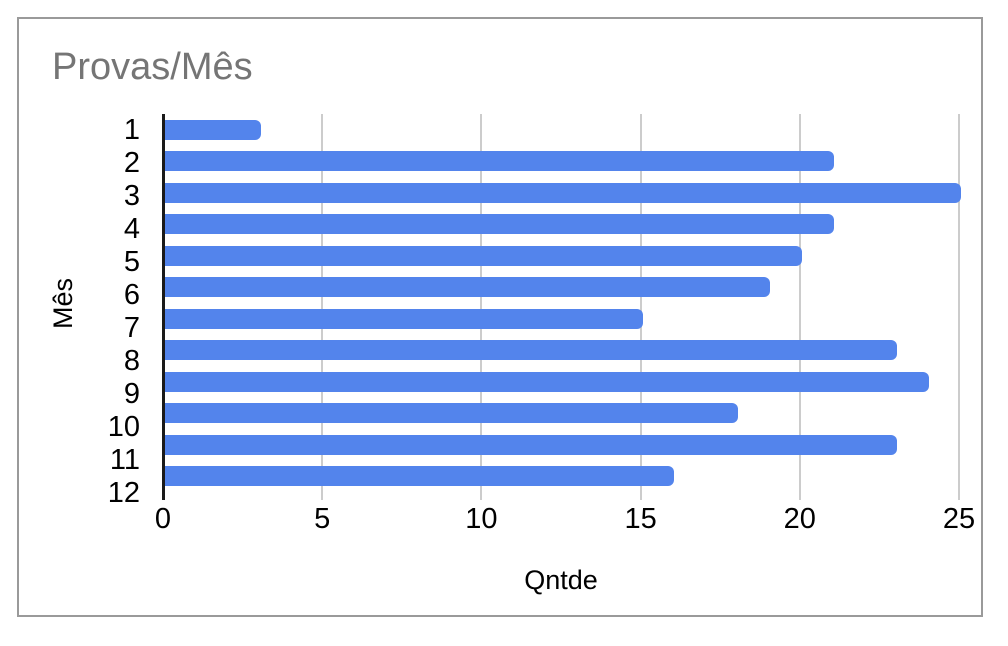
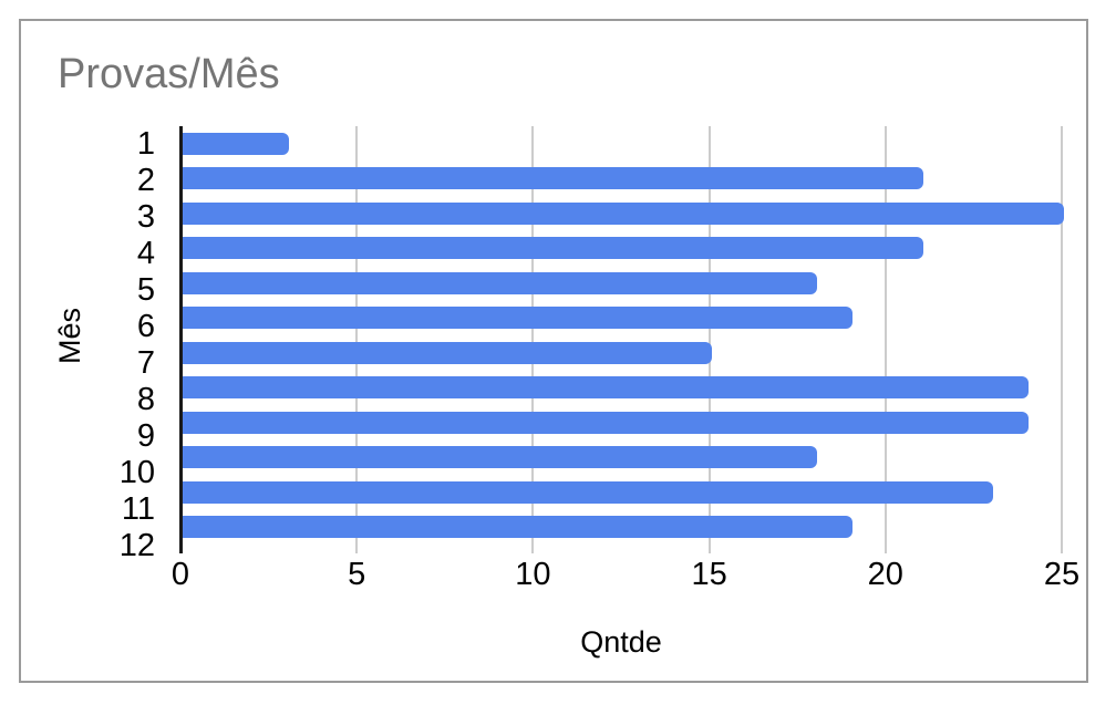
5: 20 -> 18
8: 23 -> 24
12: 16 -> 19
